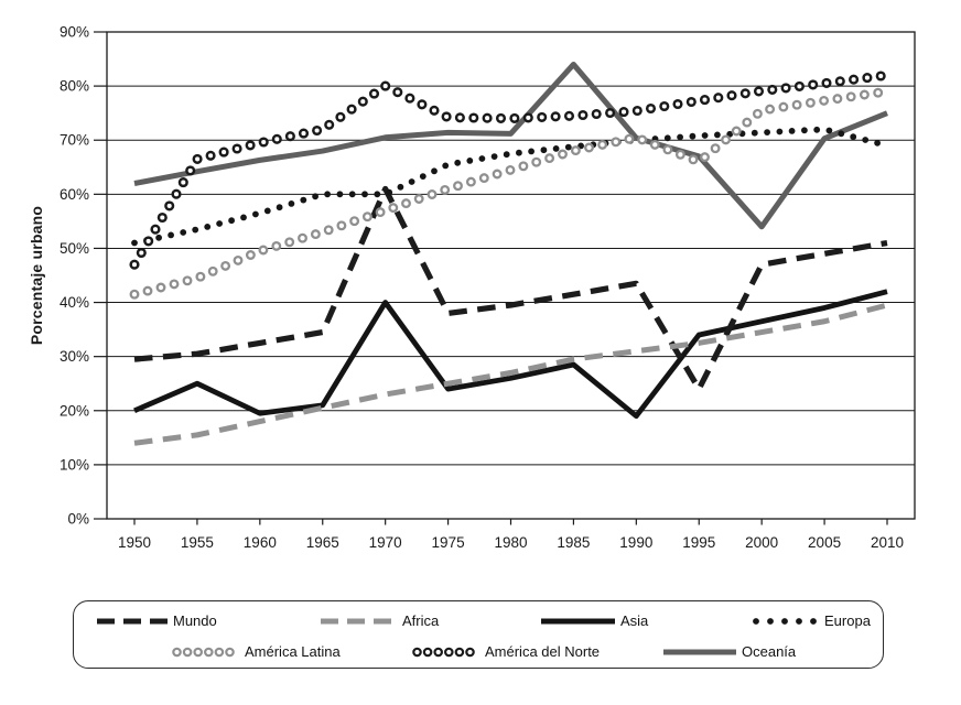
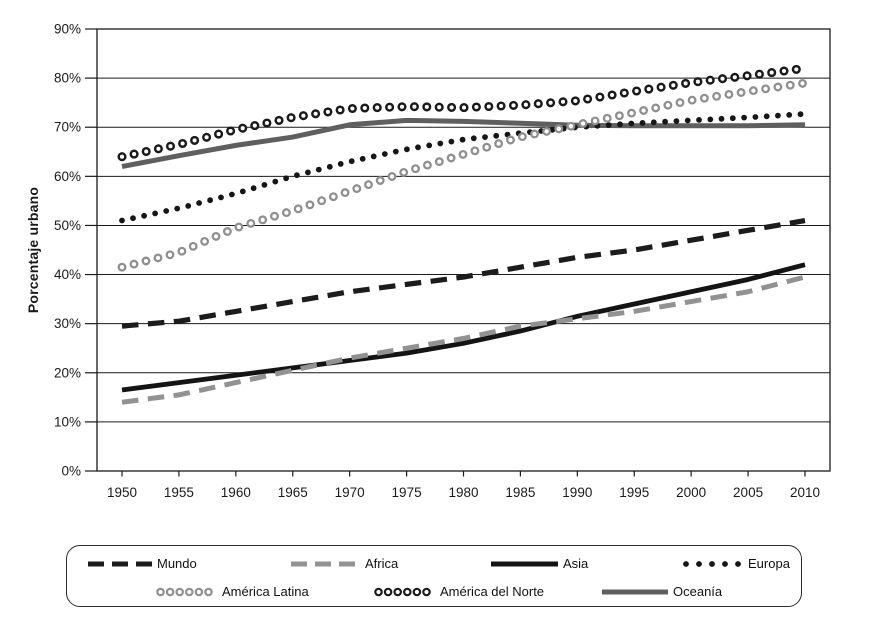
Asia/1950: 20% -> 16%
América del Norte/1950: 47% -> 64%
Asia/1955: 25% -> 18%
Mundo/1970: 61% -> 36%
Asia/1970: 40% -> 22%
Europa/1970: 60% -> 63%
América del Norte/1970: 80% -> 74%
Oceanía/1985: 84% -> 71%
Asia/1990: 19% -> 32%
Mundo/1995: 24% -> 45%
América Latina/1995: 66% -> 73%
Oceanía/1995: 67% -> 70%
Oceanía/2000: 54% -> 70%
Europa/2010: 69% -> 73%
Oceanía/2010: 75% -> 70%
